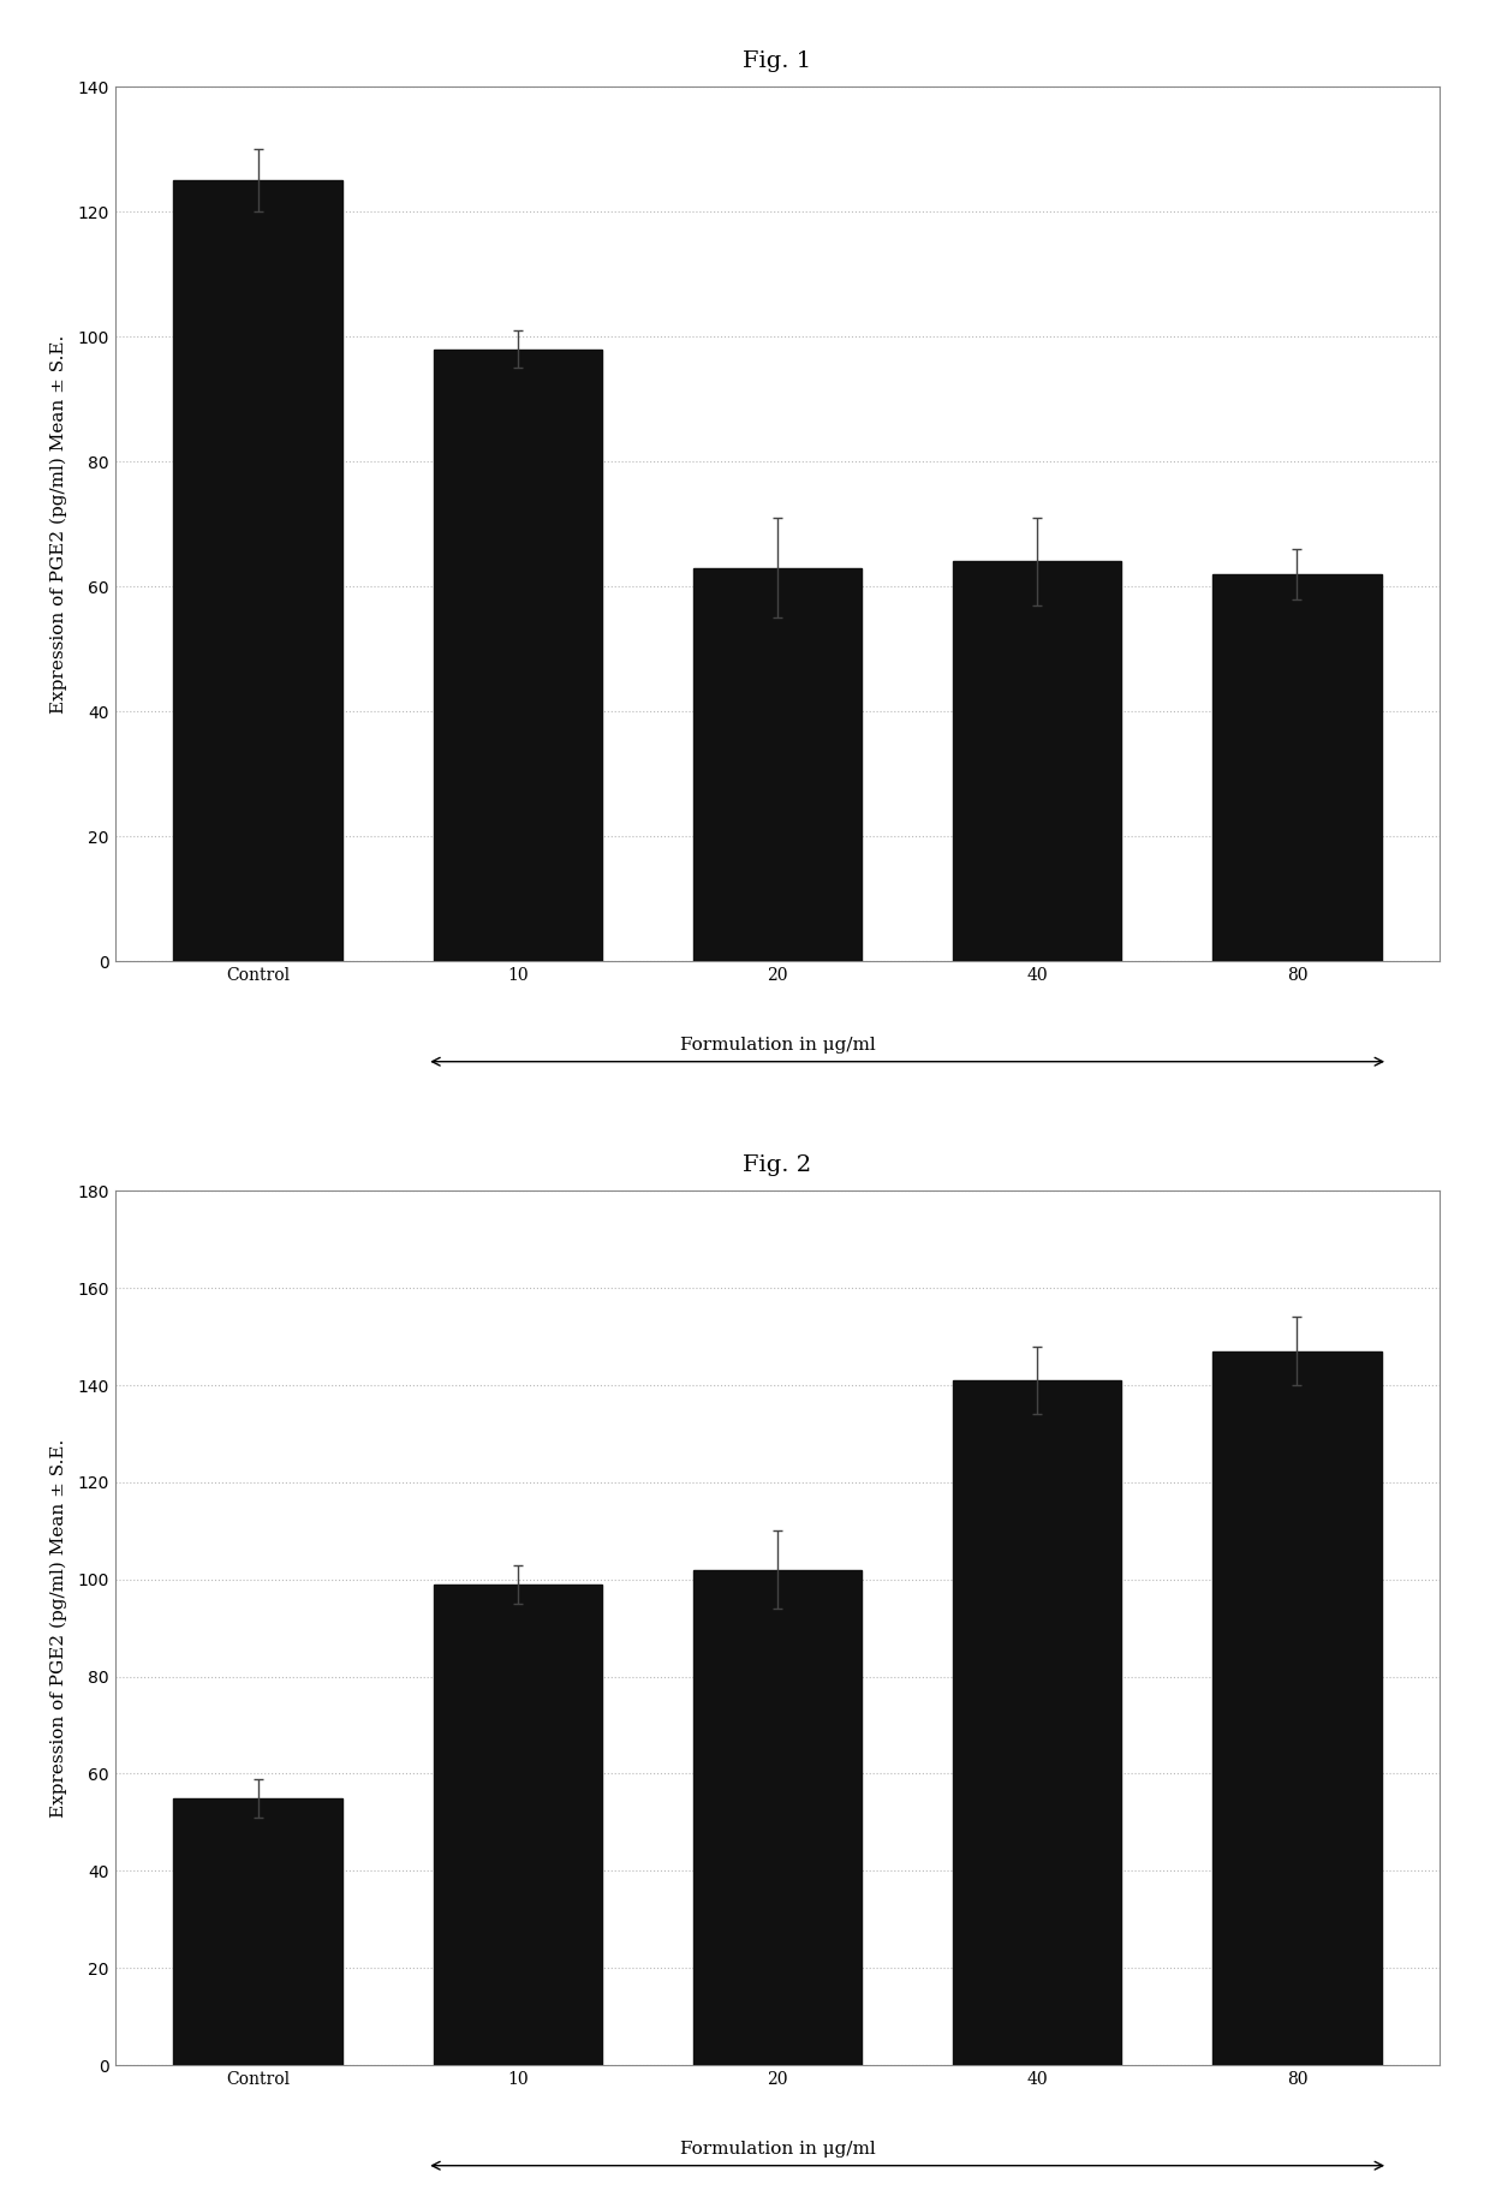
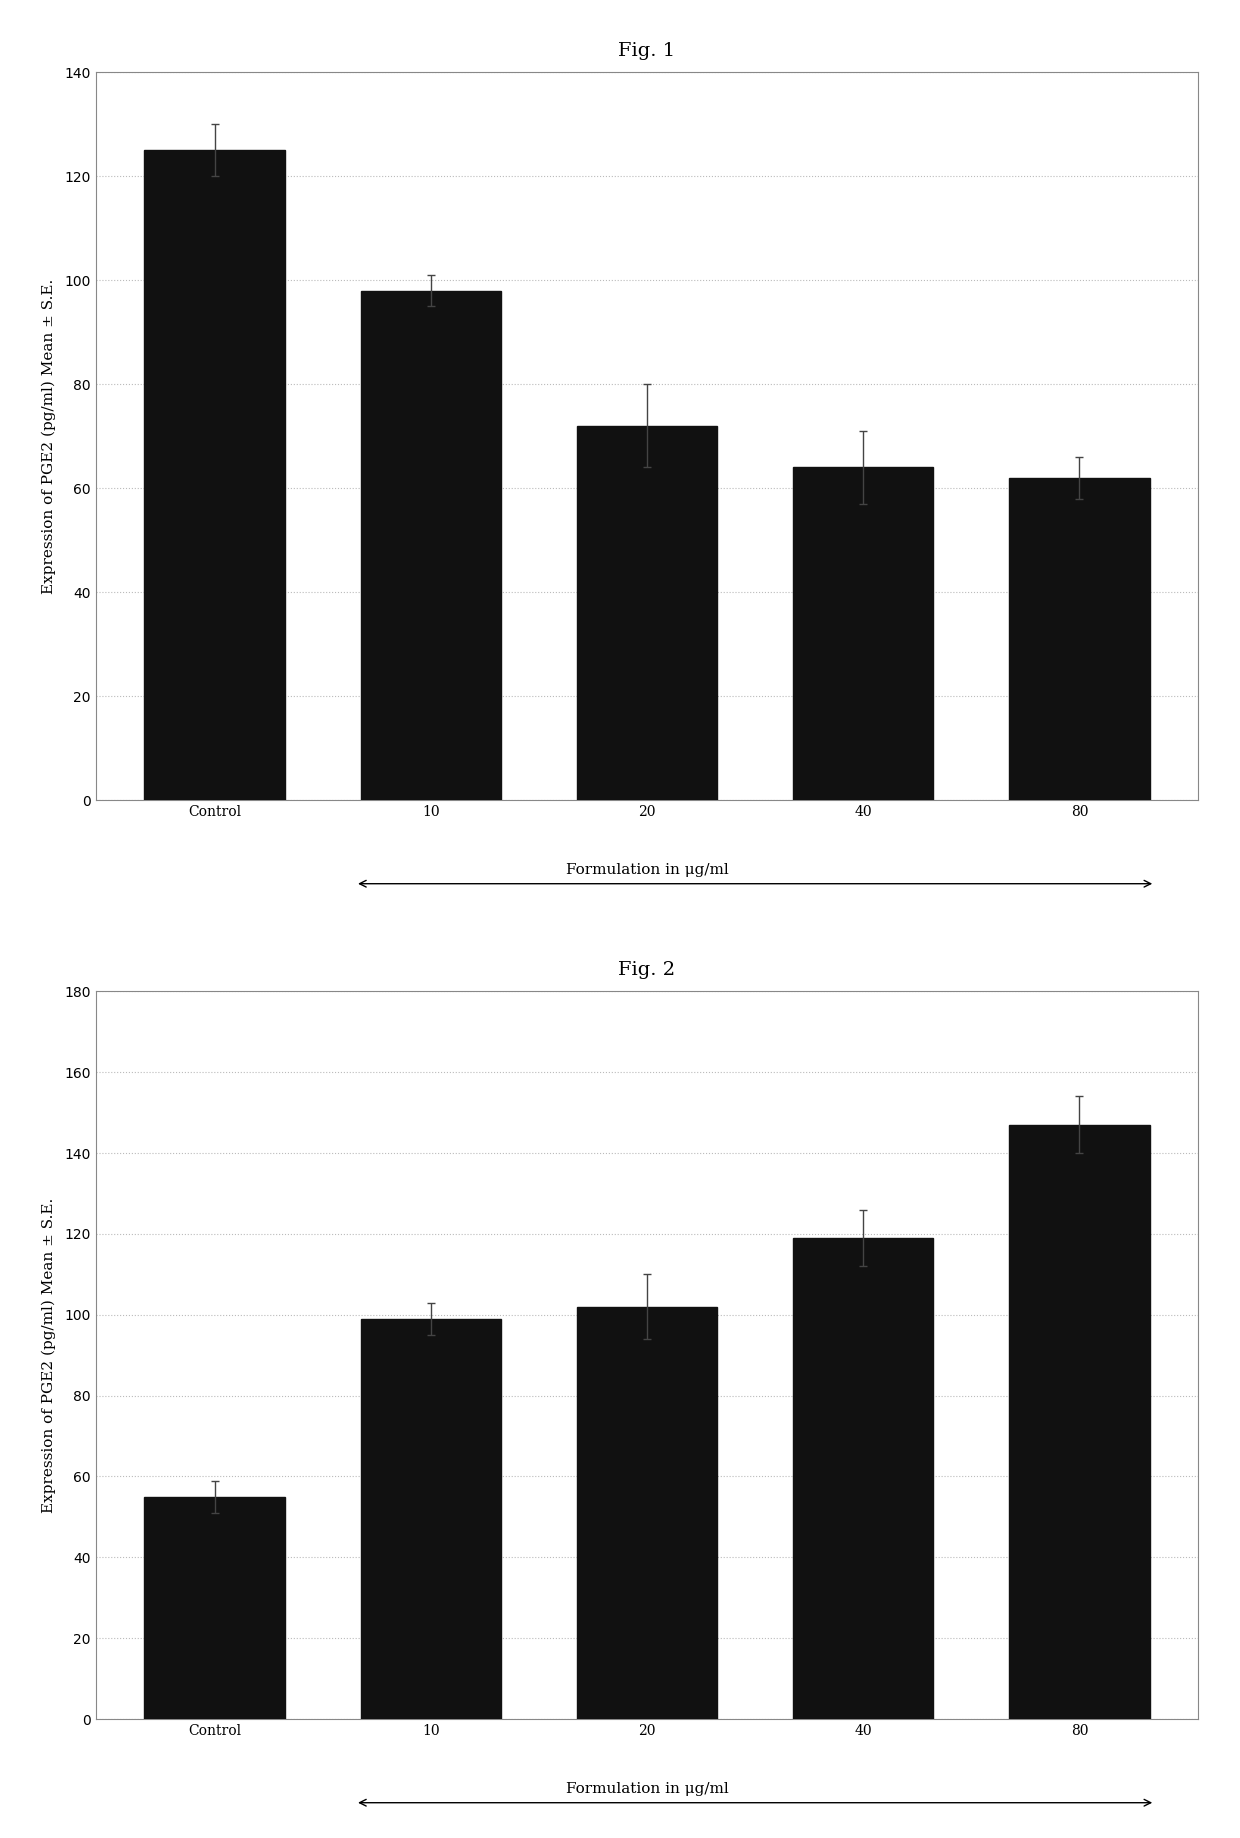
Fig. 1/20: 63 -> 72
Fig. 2/40: 141 -> 119
